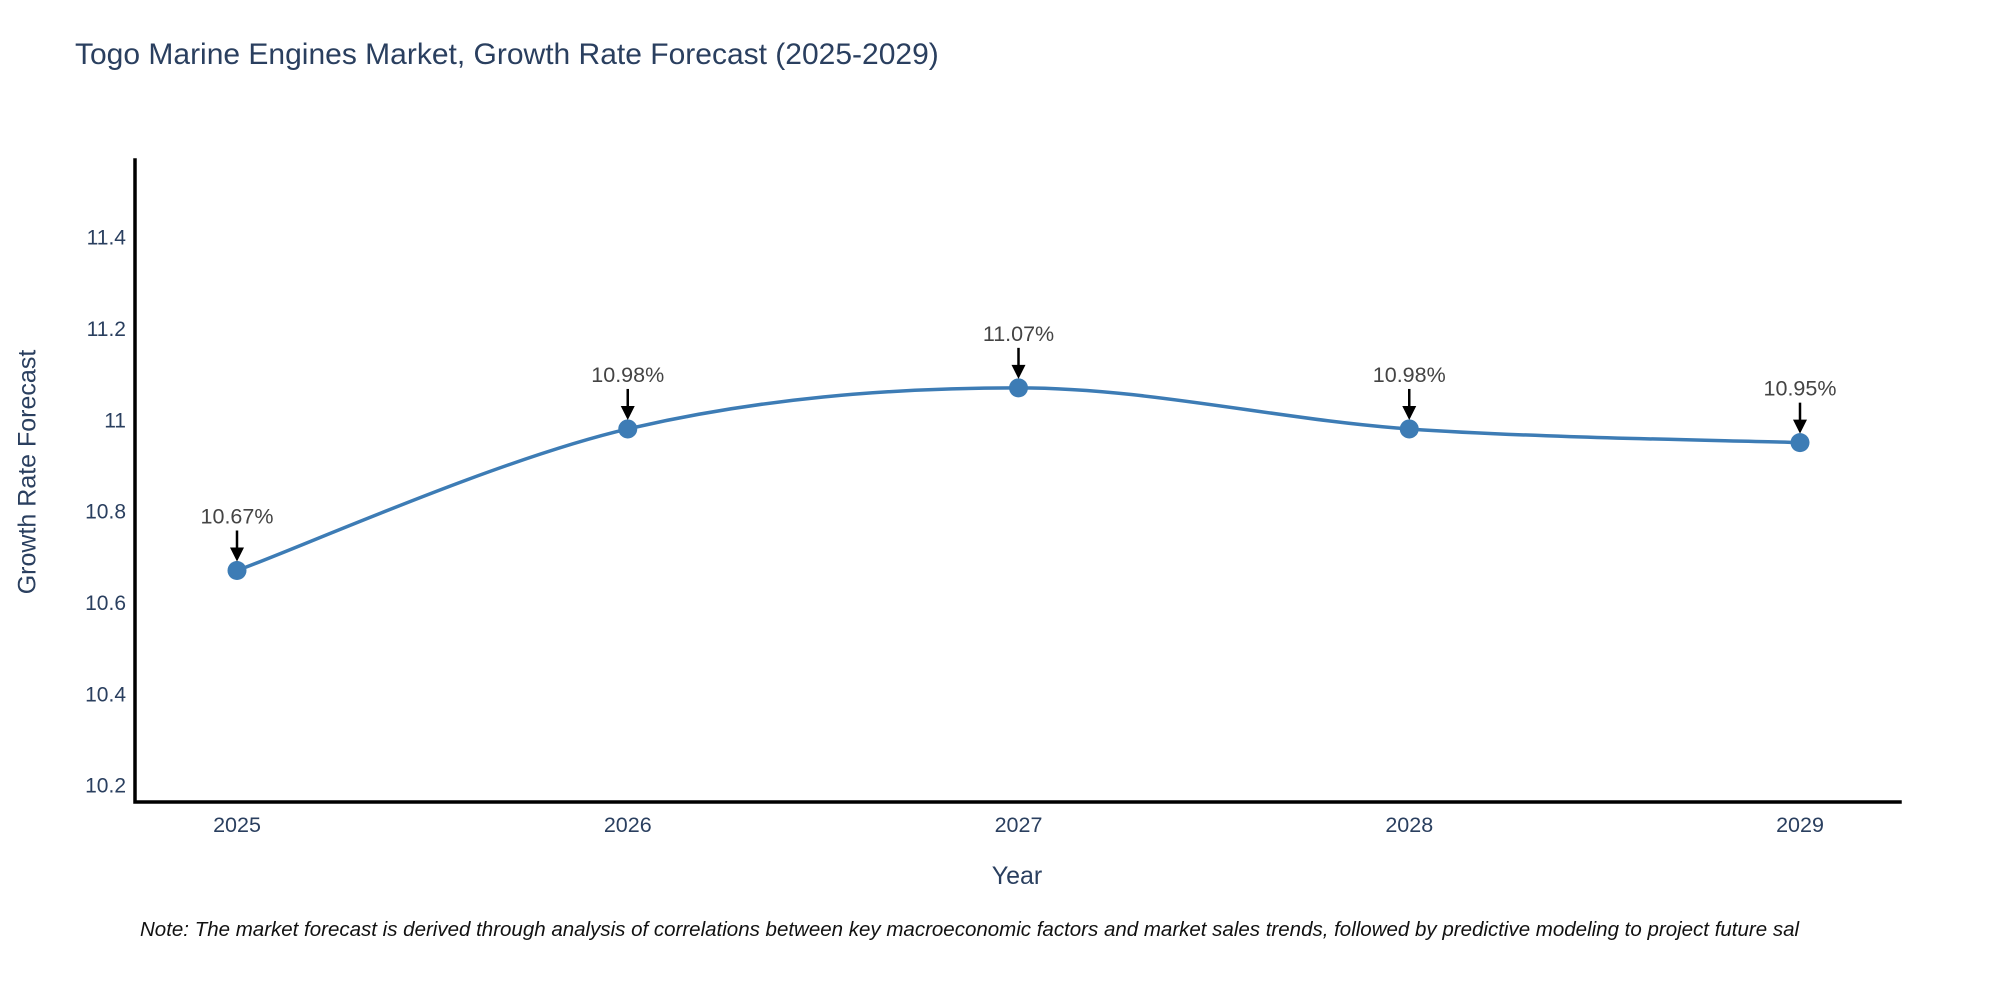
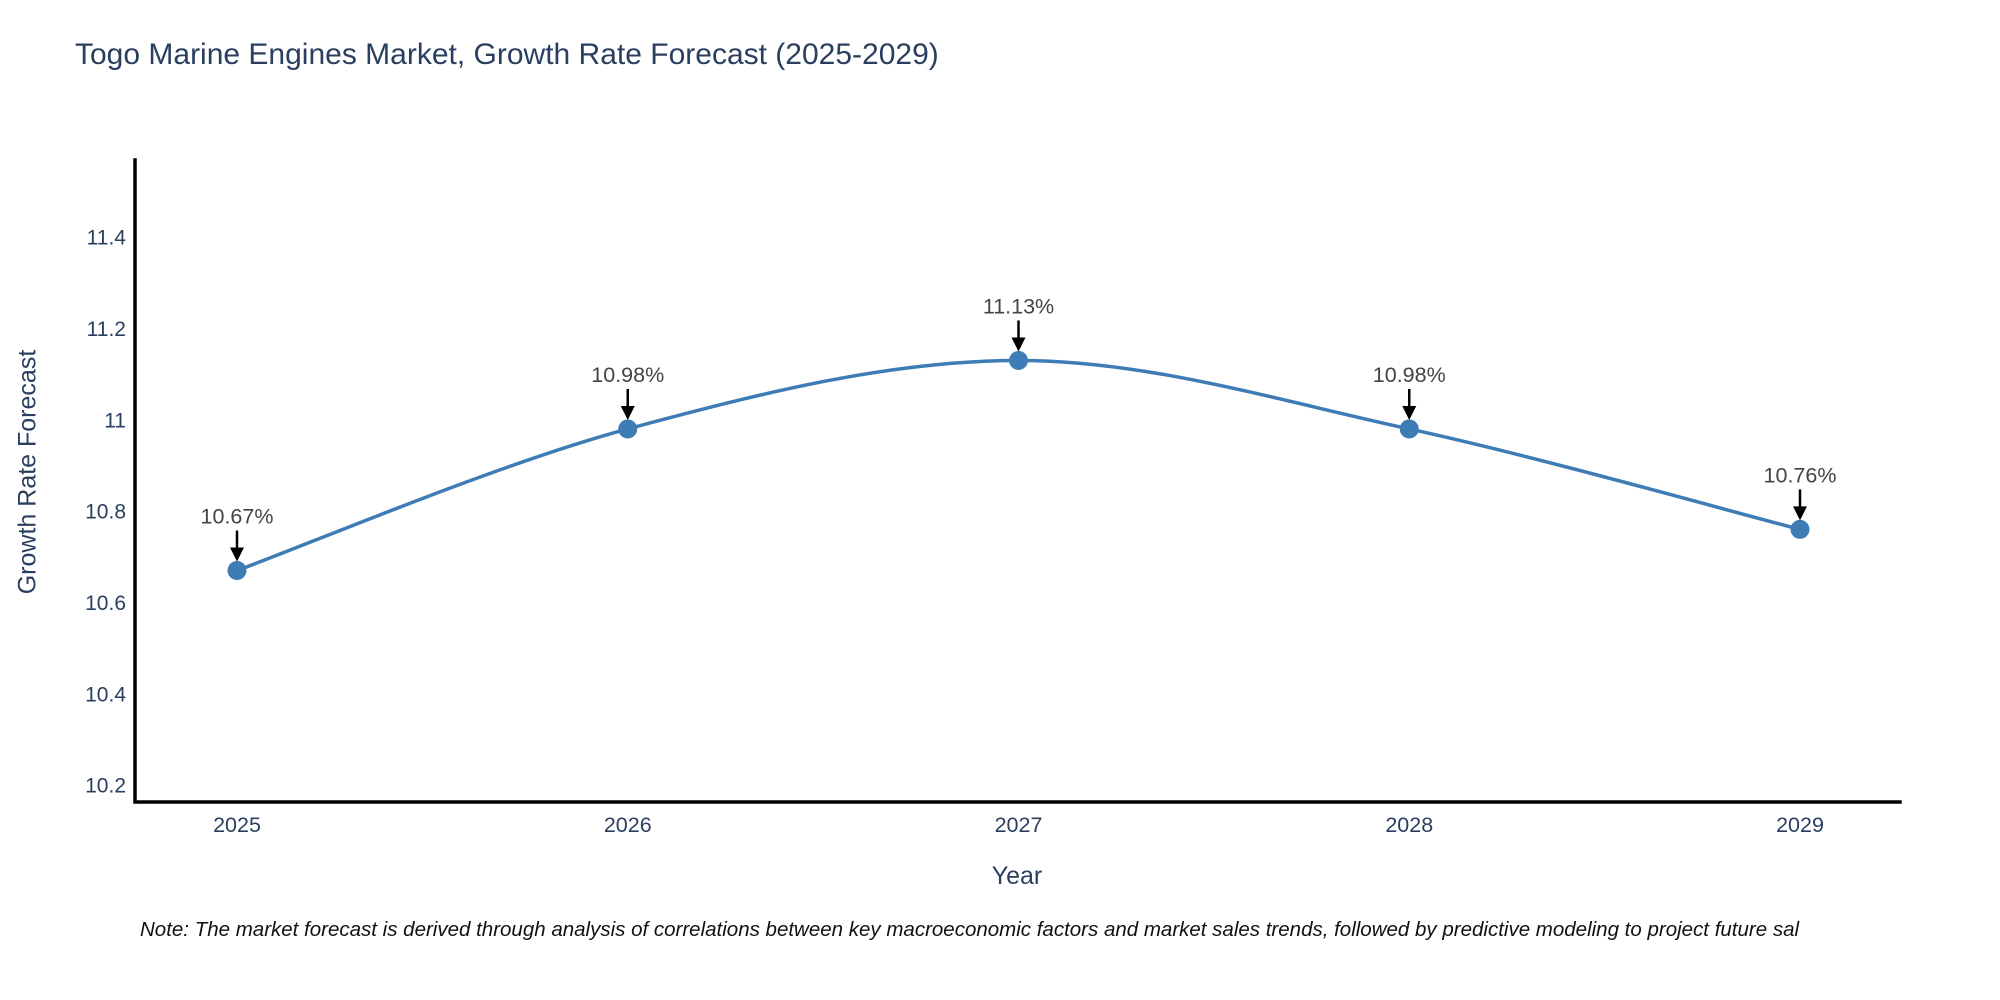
2027: 11.07% -> 11.13%
2029: 10.95% -> 10.76%
